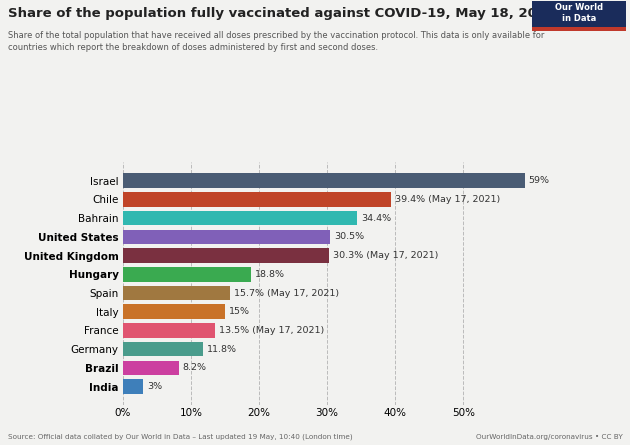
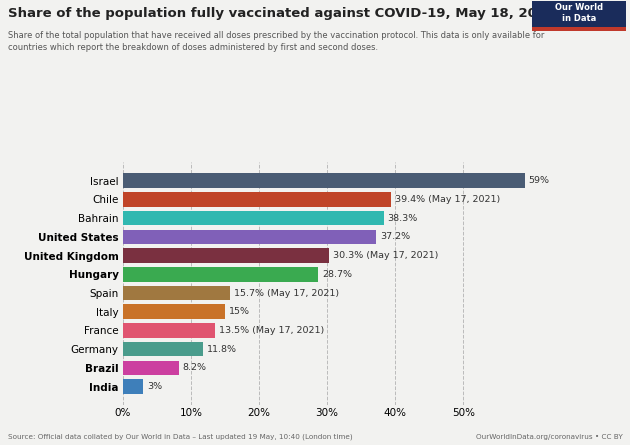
Bahrain: 34.4% -> 38.3%
United States: 30.5% -> 37.2%
Hungary: 18.8% -> 28.7%
